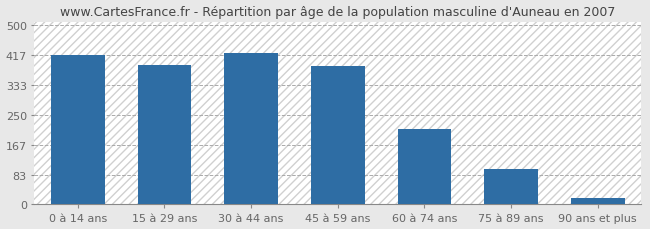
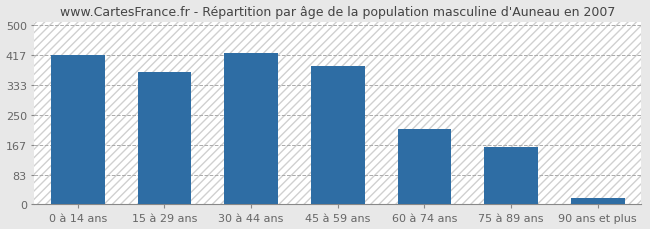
15 à 29 ans: 390 -> 370
75 à 89 ans: 100 -> 160
